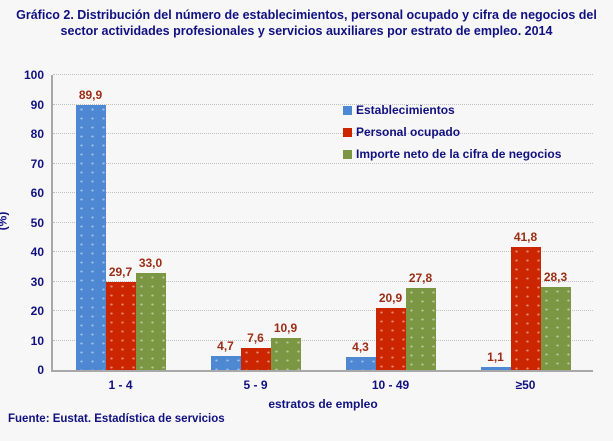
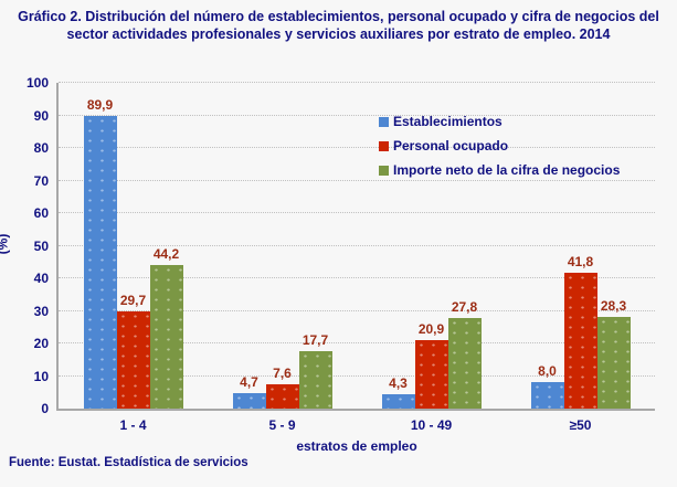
Importe neto de la cifra de negocios/1 - 4: 33,0 -> 44,2
Importe neto de la cifra de negocios/5 - 9: 10,9 -> 17,7
Establecimientos/≥50: 1,1 -> 8,0
